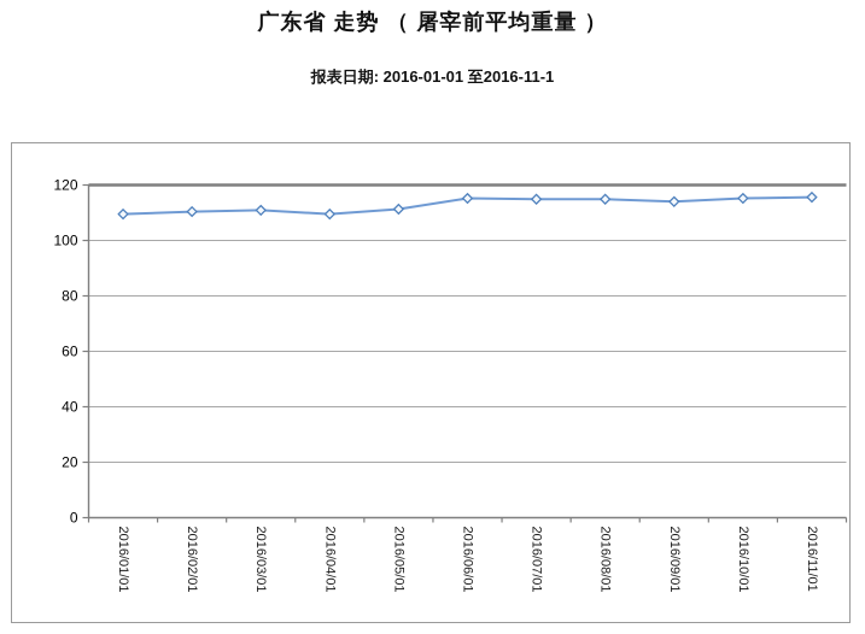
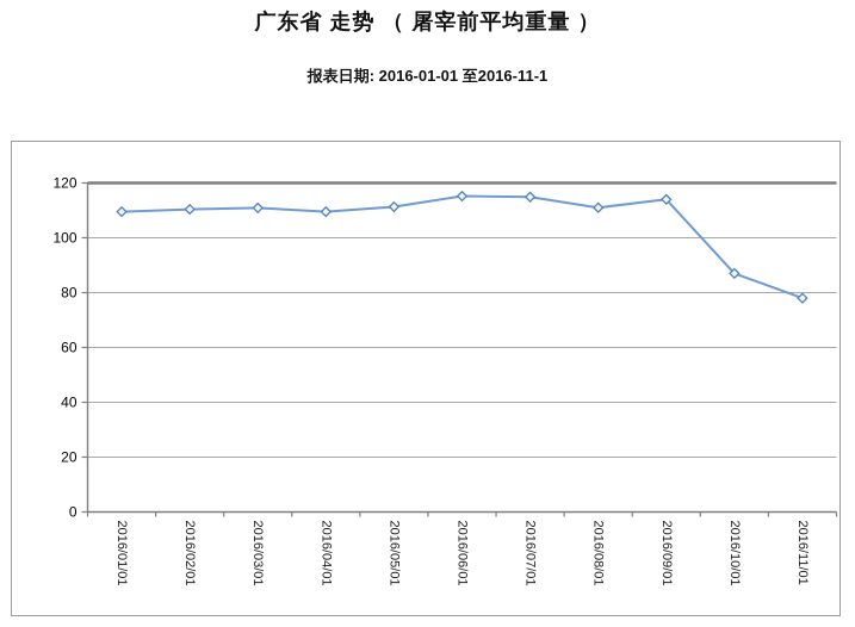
2016/08/01: 115 -> 111
2016/10/01: 115 -> 87
2016/11/01: 116 -> 78
